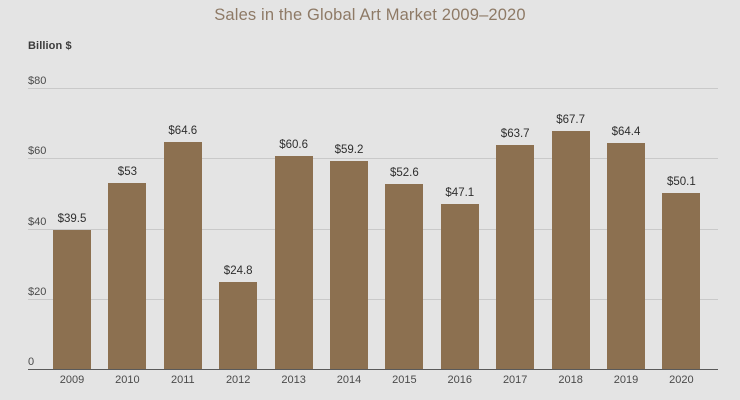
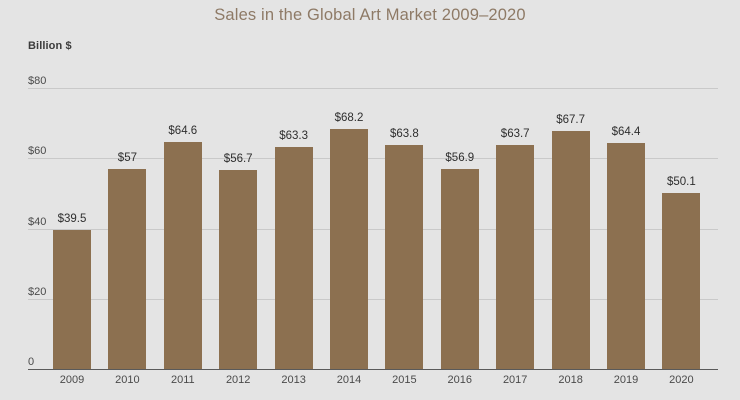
2010: $53 -> $57
2012: $24.8 -> $56.7
2013: $60.6 -> $63.3
2014: $59.2 -> $68.2
2015: $52.6 -> $63.8
2016: $47.1 -> $56.9
